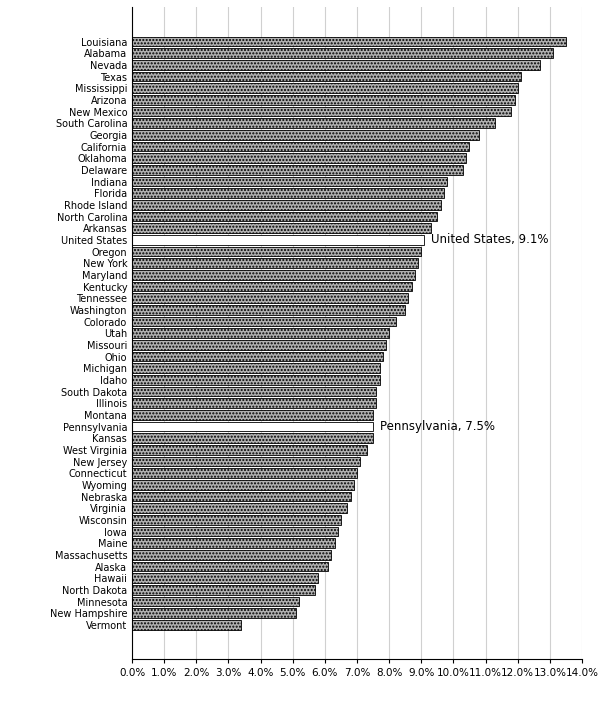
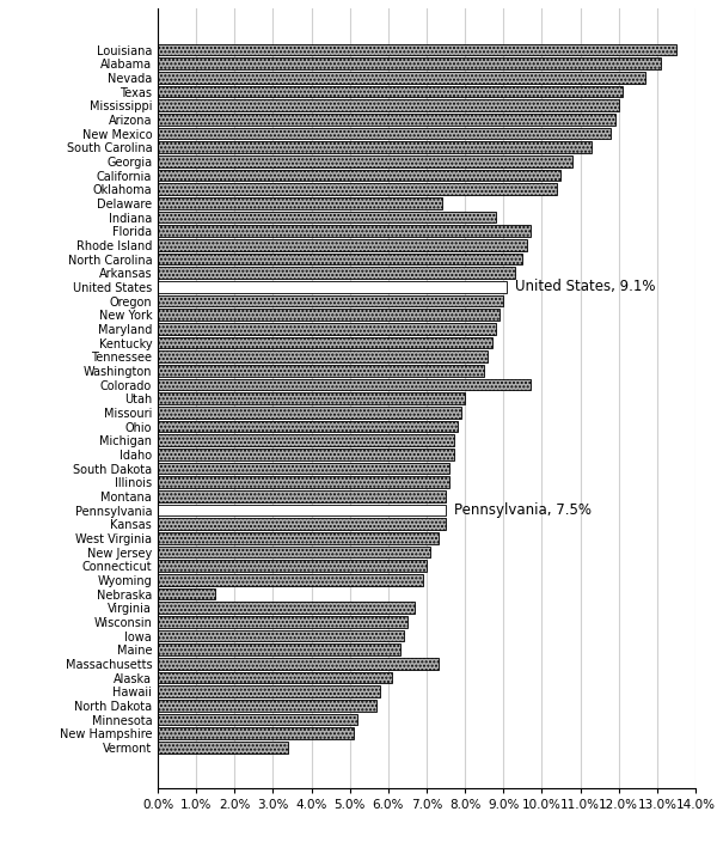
Delaware: 10.3% -> 7.4%
Indiana: 9.8% -> 8.8%
Colorado: 8.2% -> 9.7%
Nebraska: 6.8% -> 1.5%
Massachusetts: 6.2% -> 7.3%
